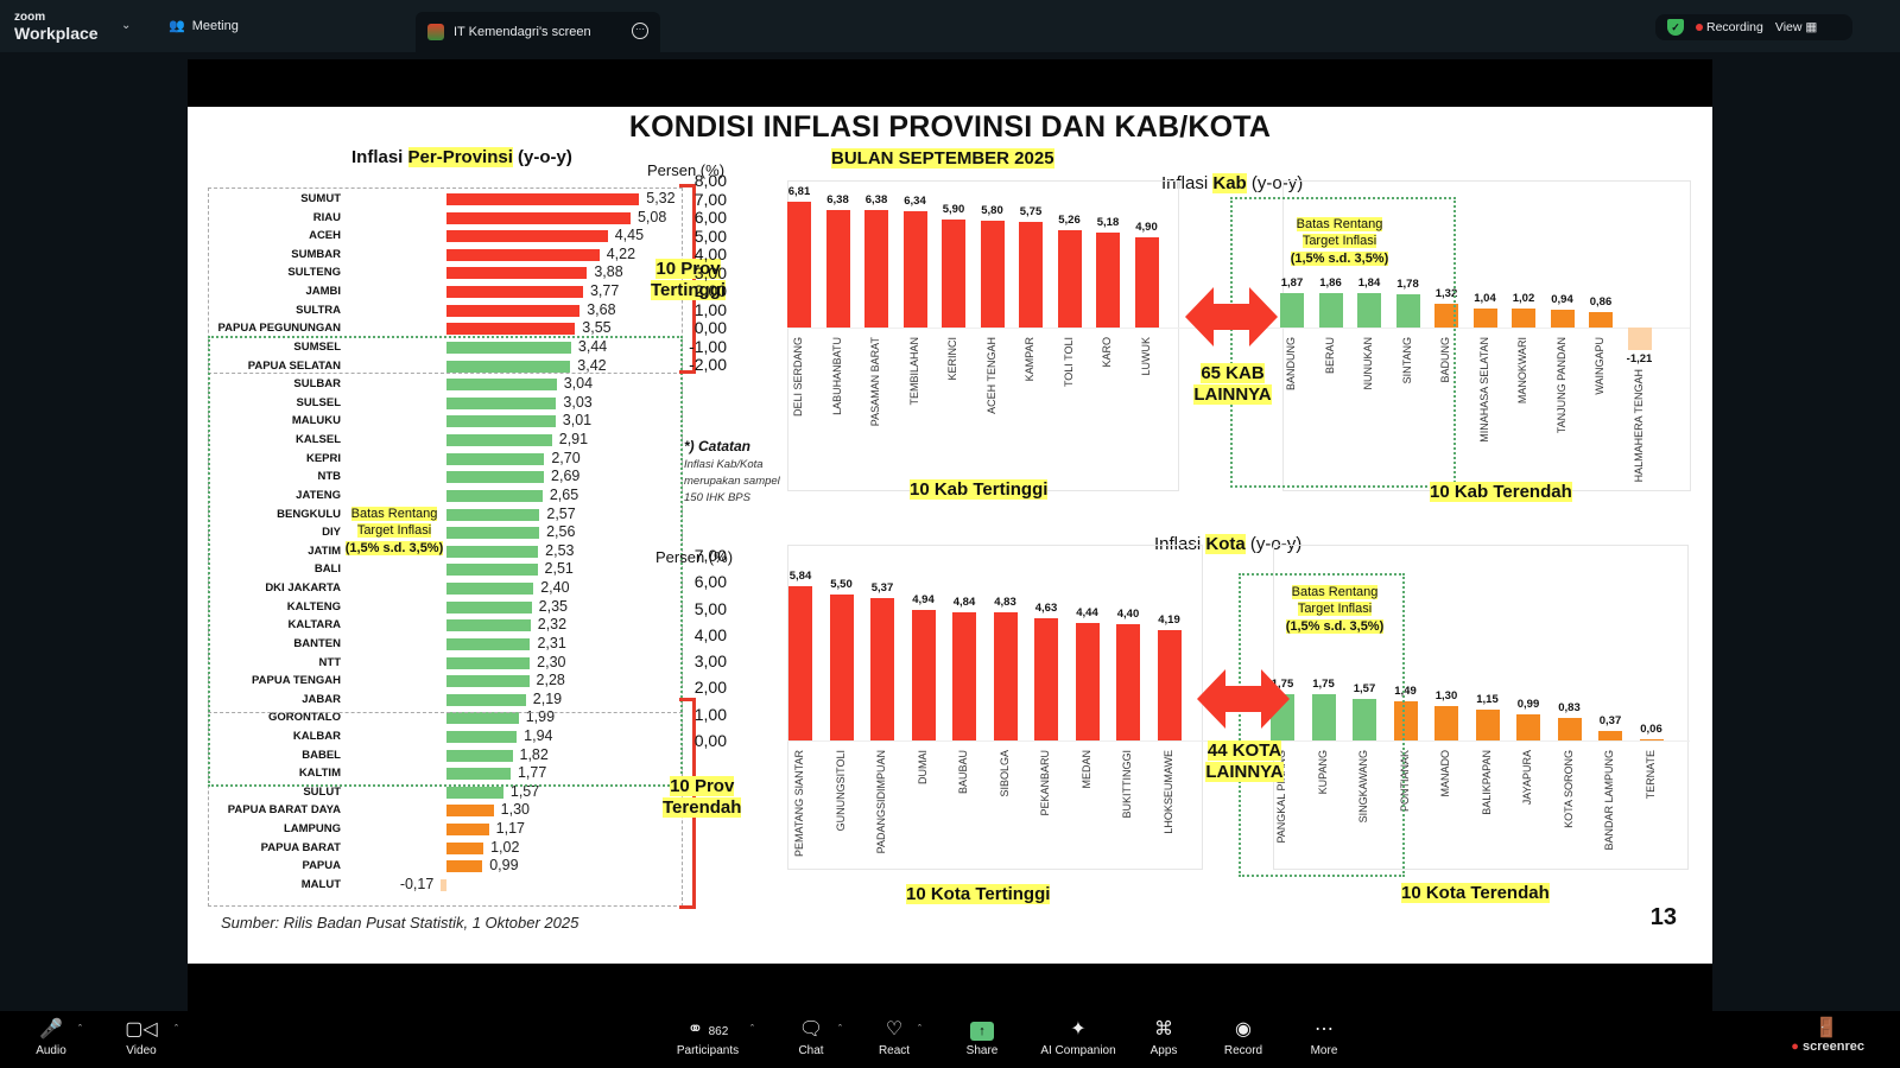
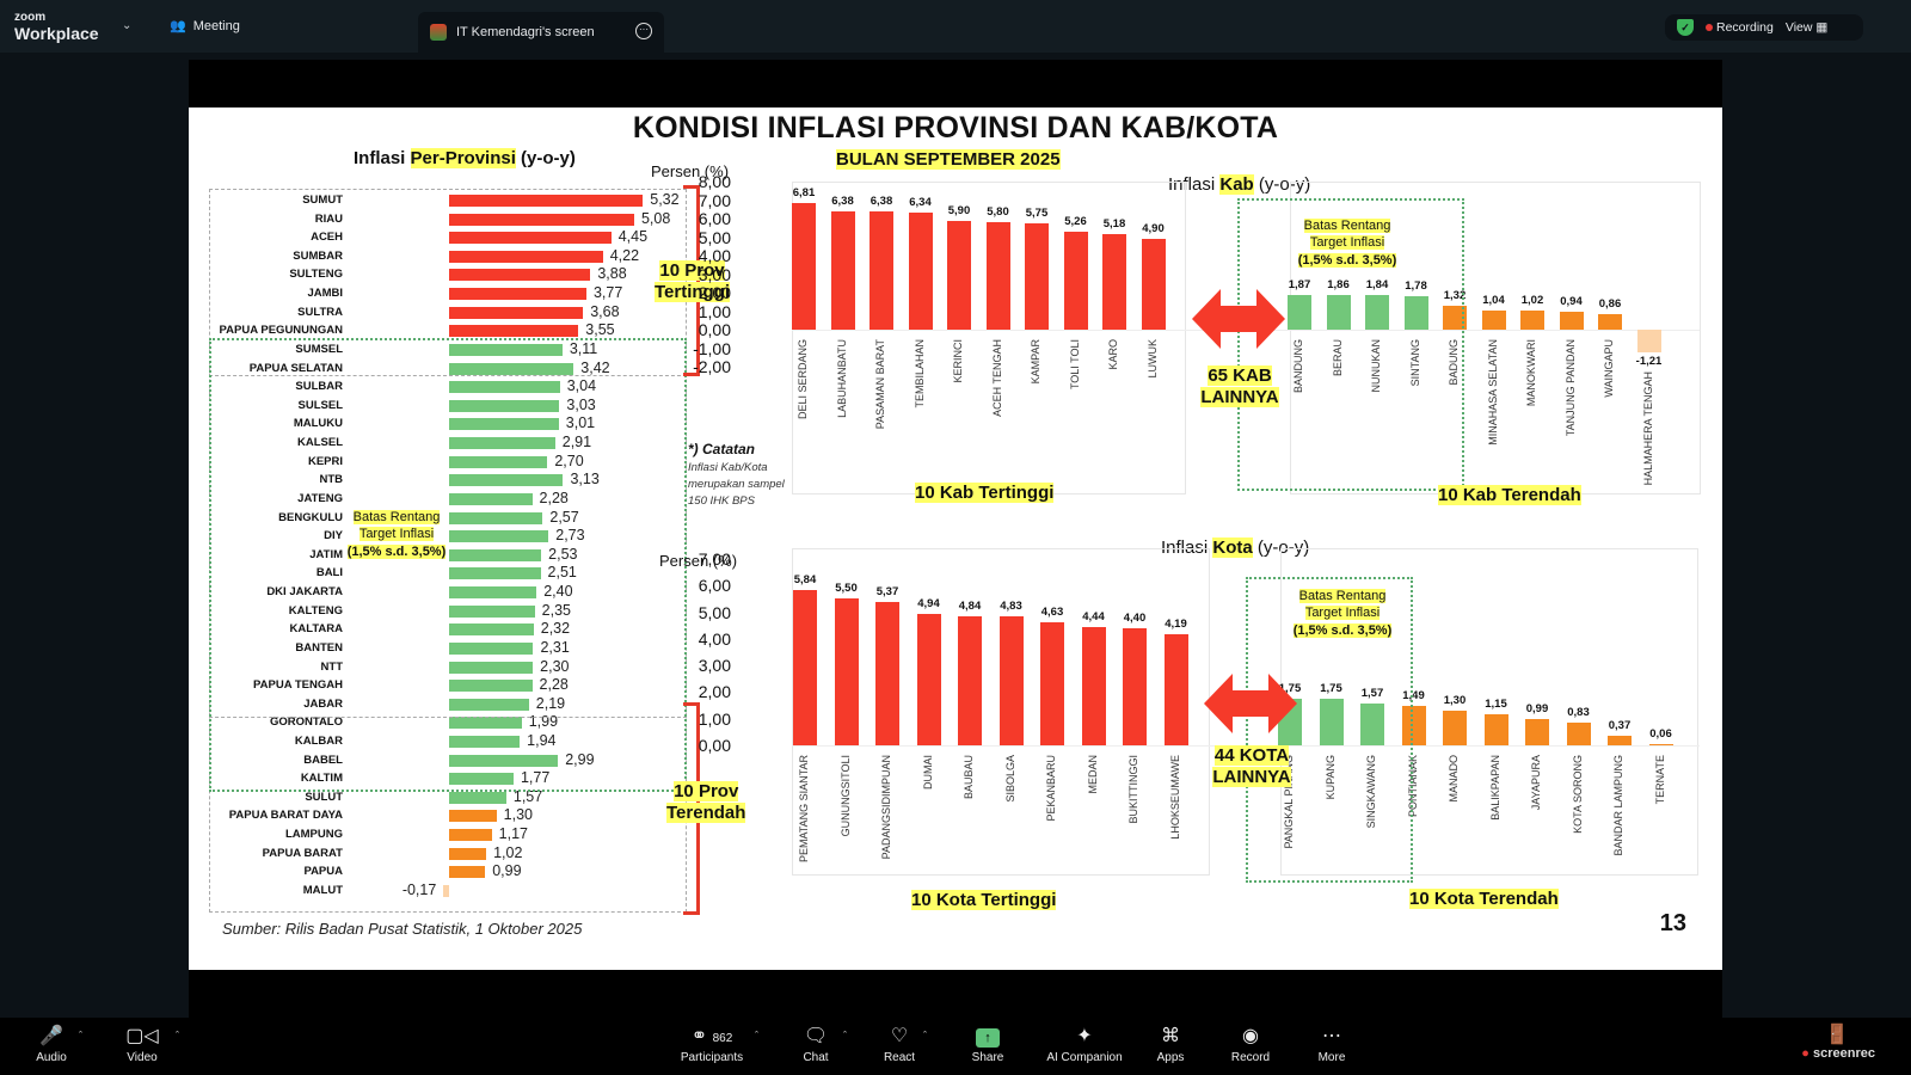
Inflasi Per-Provinsi (y-o-y)/SUMSEL: 3,44 -> 3,11
Inflasi Per-Provinsi (y-o-y)/NTB: 2,69 -> 3,13
Inflasi Per-Provinsi (y-o-y)/JATENG: 2,65 -> 2,28
Inflasi Per-Provinsi (y-o-y)/DIY: 2,56 -> 2,73
Inflasi Per-Provinsi (y-o-y)/BABEL: 1,82 -> 2,99
